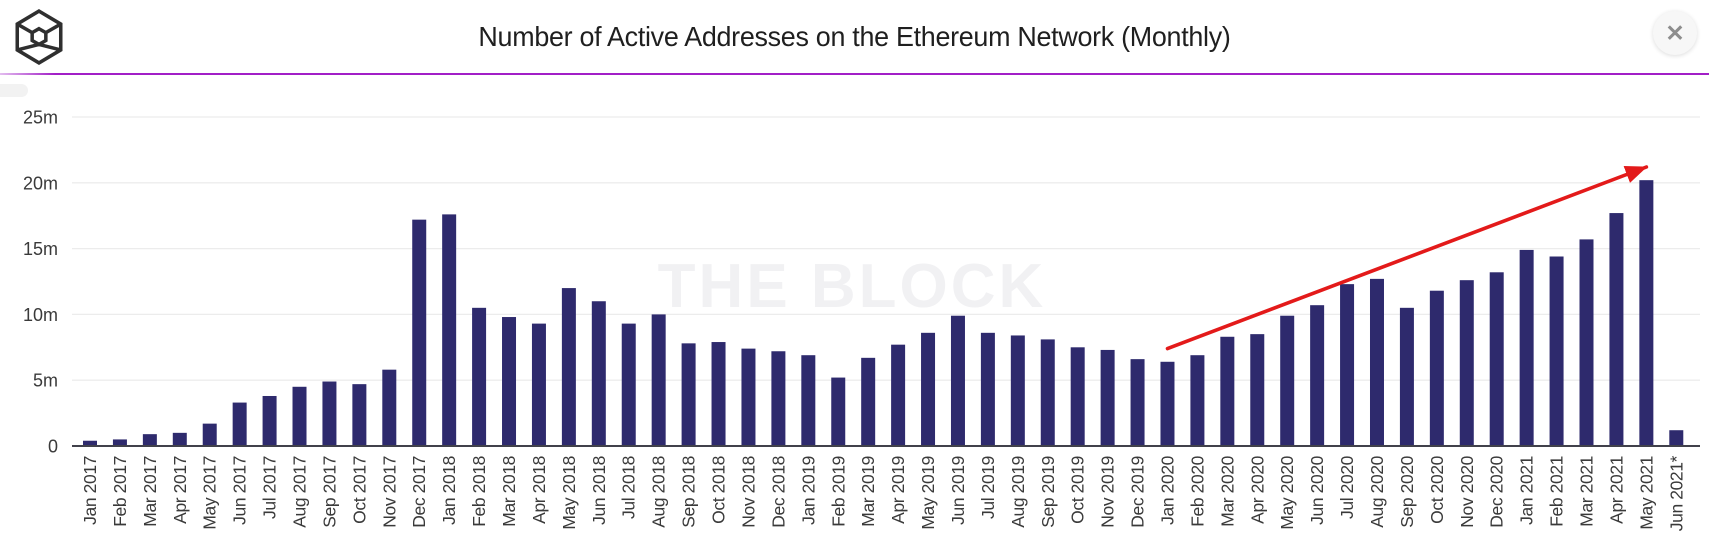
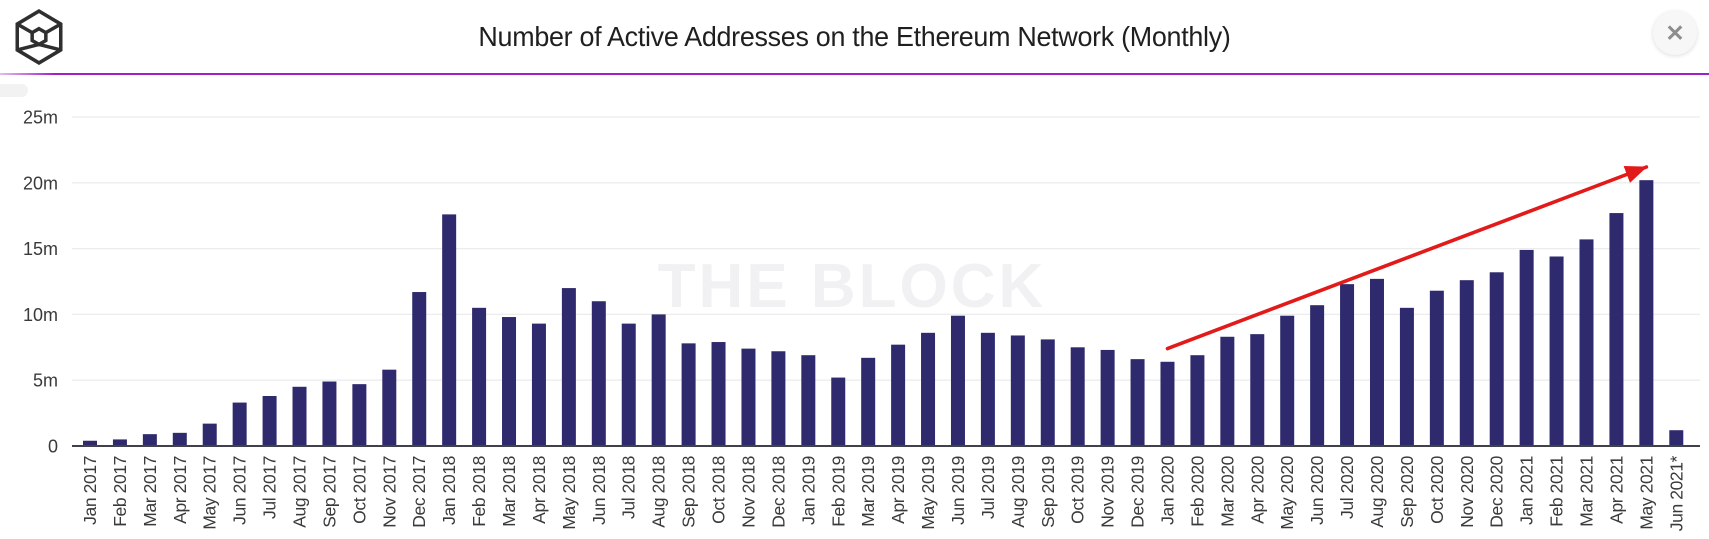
Dec 2017: 17.2m -> 11.7m
